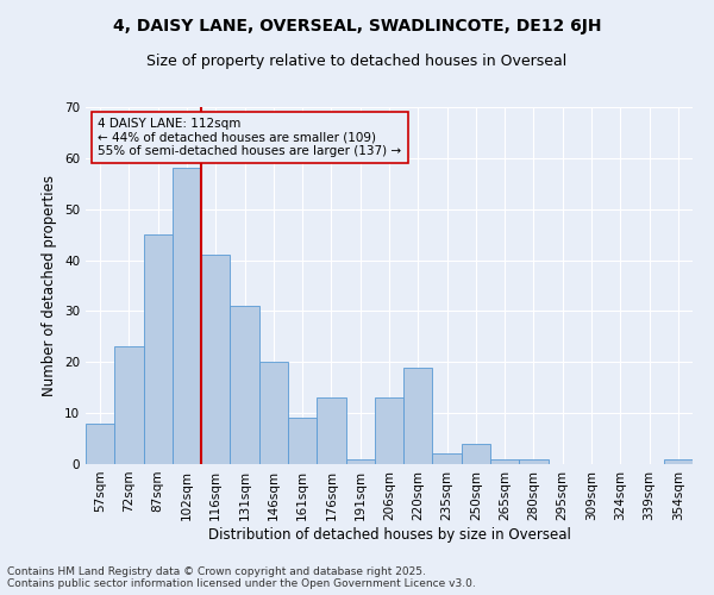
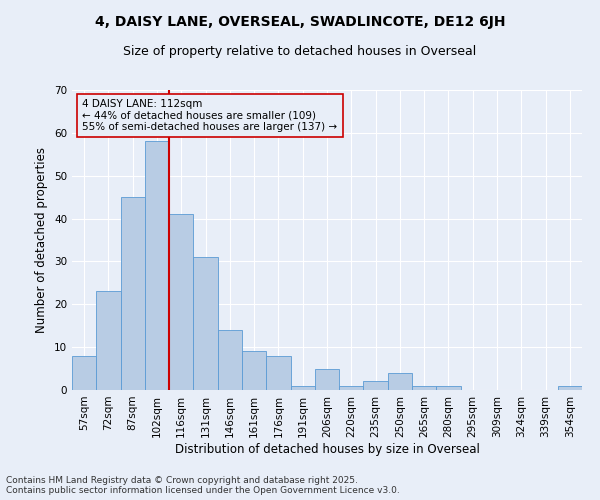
146sqm: 20 -> 14
176sqm: 13 -> 8
206sqm: 13 -> 5
220sqm: 19 -> 1
